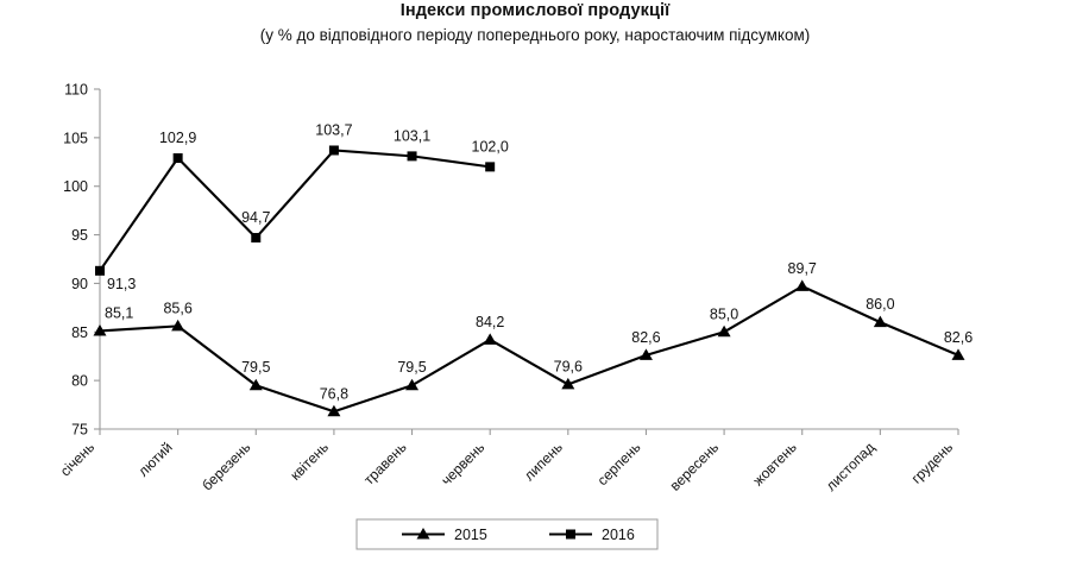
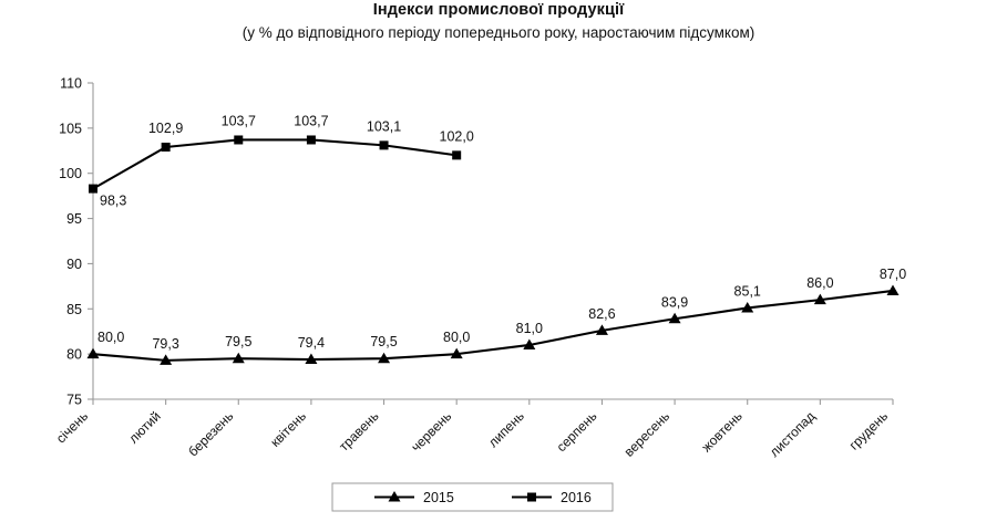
2015/січень: 85,1 -> 80,0
2016/січень: 91,3 -> 98,3
2015/лютий: 85,6 -> 79,3
2016/березень: 94,7 -> 103,7
2015/квітень: 76,8 -> 79,4
2015/червень: 84,2 -> 80,0
2015/липень: 79,6 -> 81,0
2015/вересень: 85,0 -> 83,9
2015/жовтень: 89,7 -> 85,1
2015/грудень: 82,6 -> 87,0
